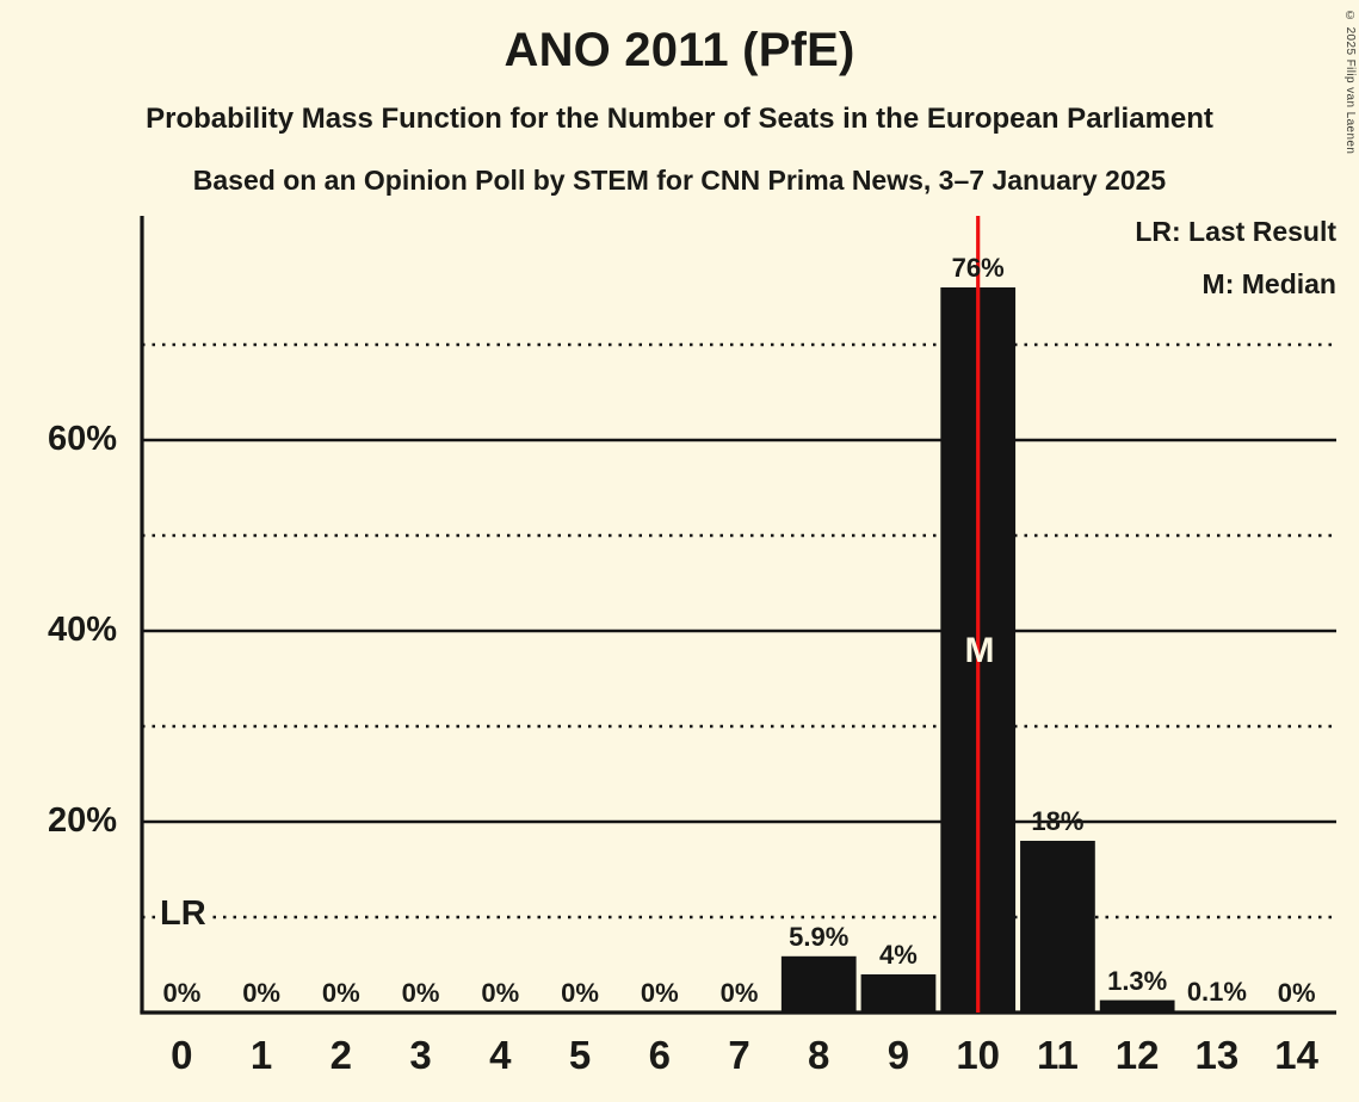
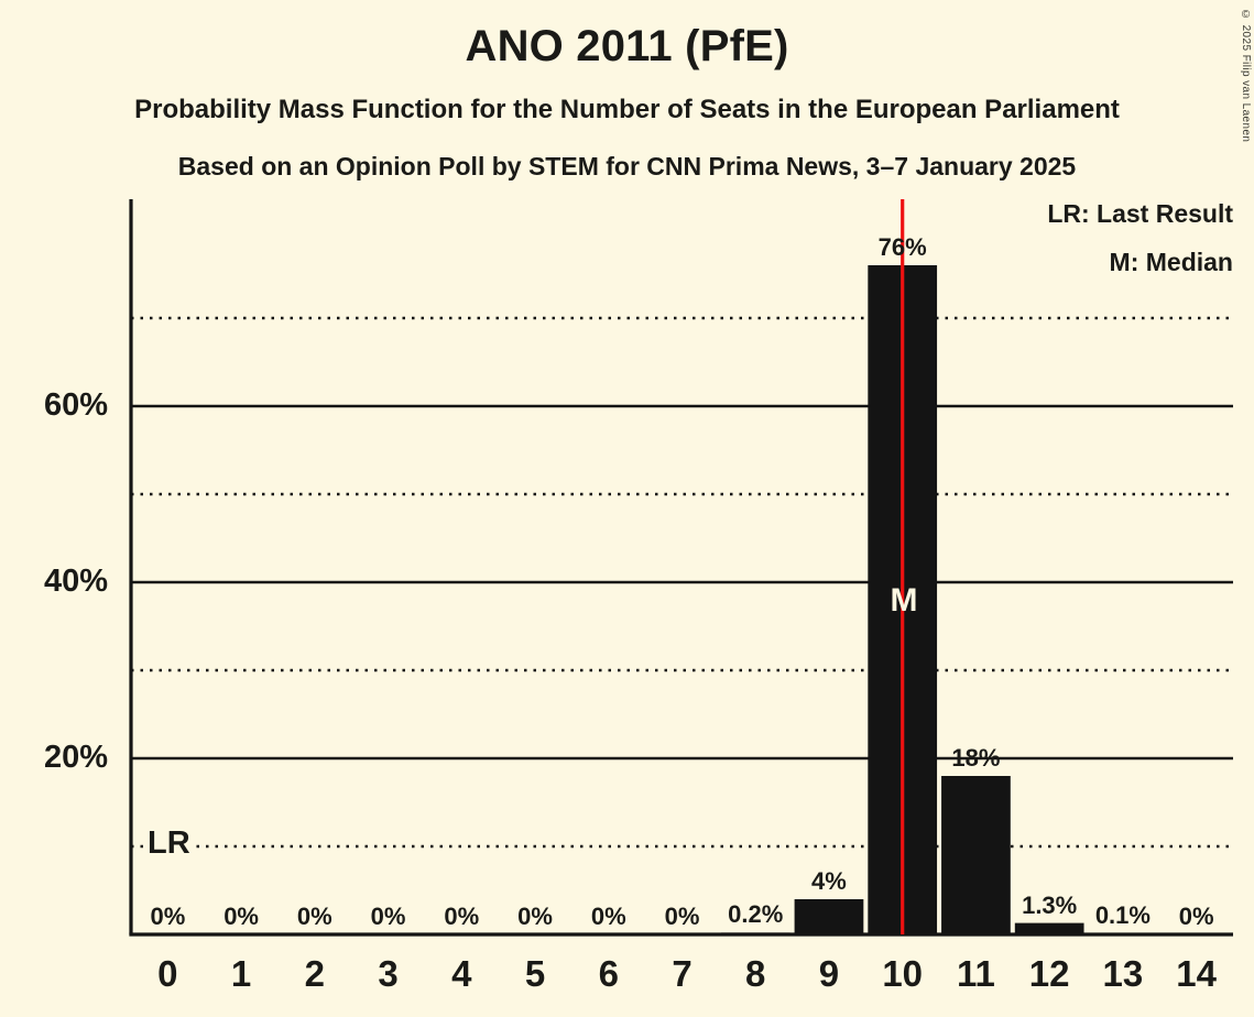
8: 5.9% -> 0.2%
